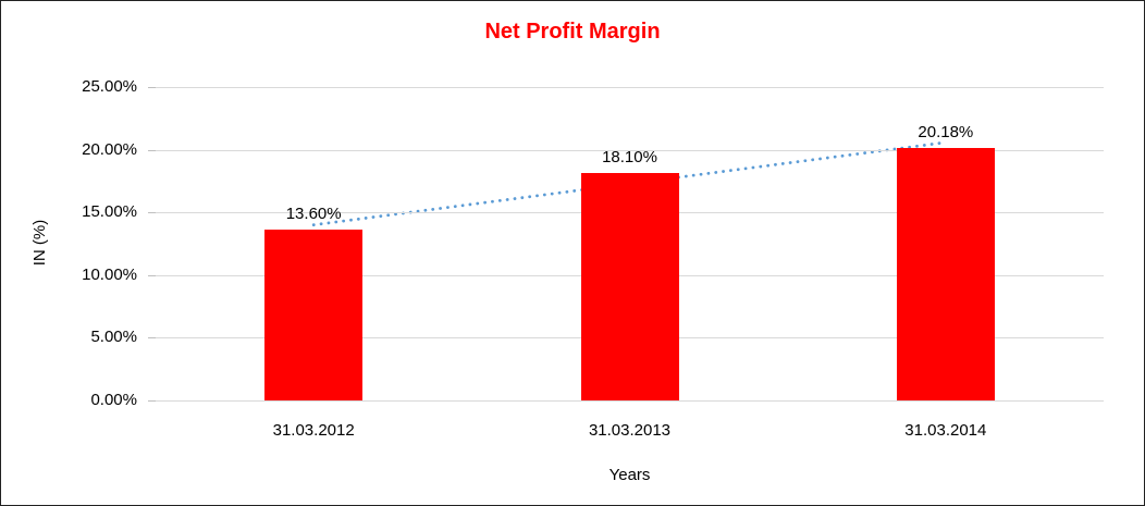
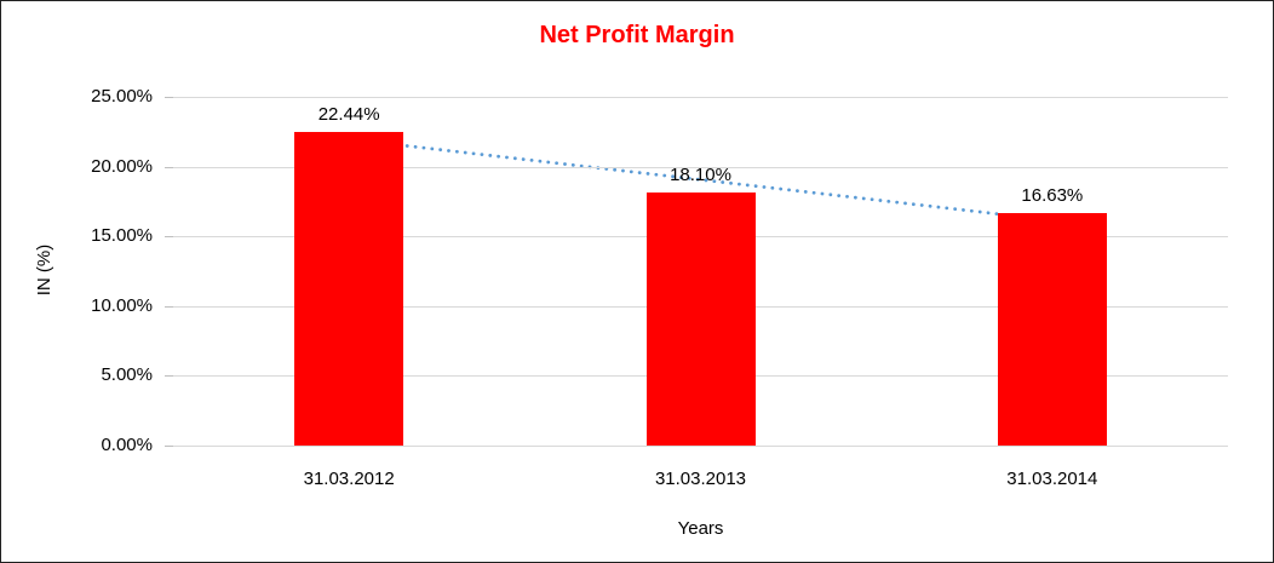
31.03.2012: 13.60% -> 22.44%
31.03.2014: 20.18% -> 16.63%
